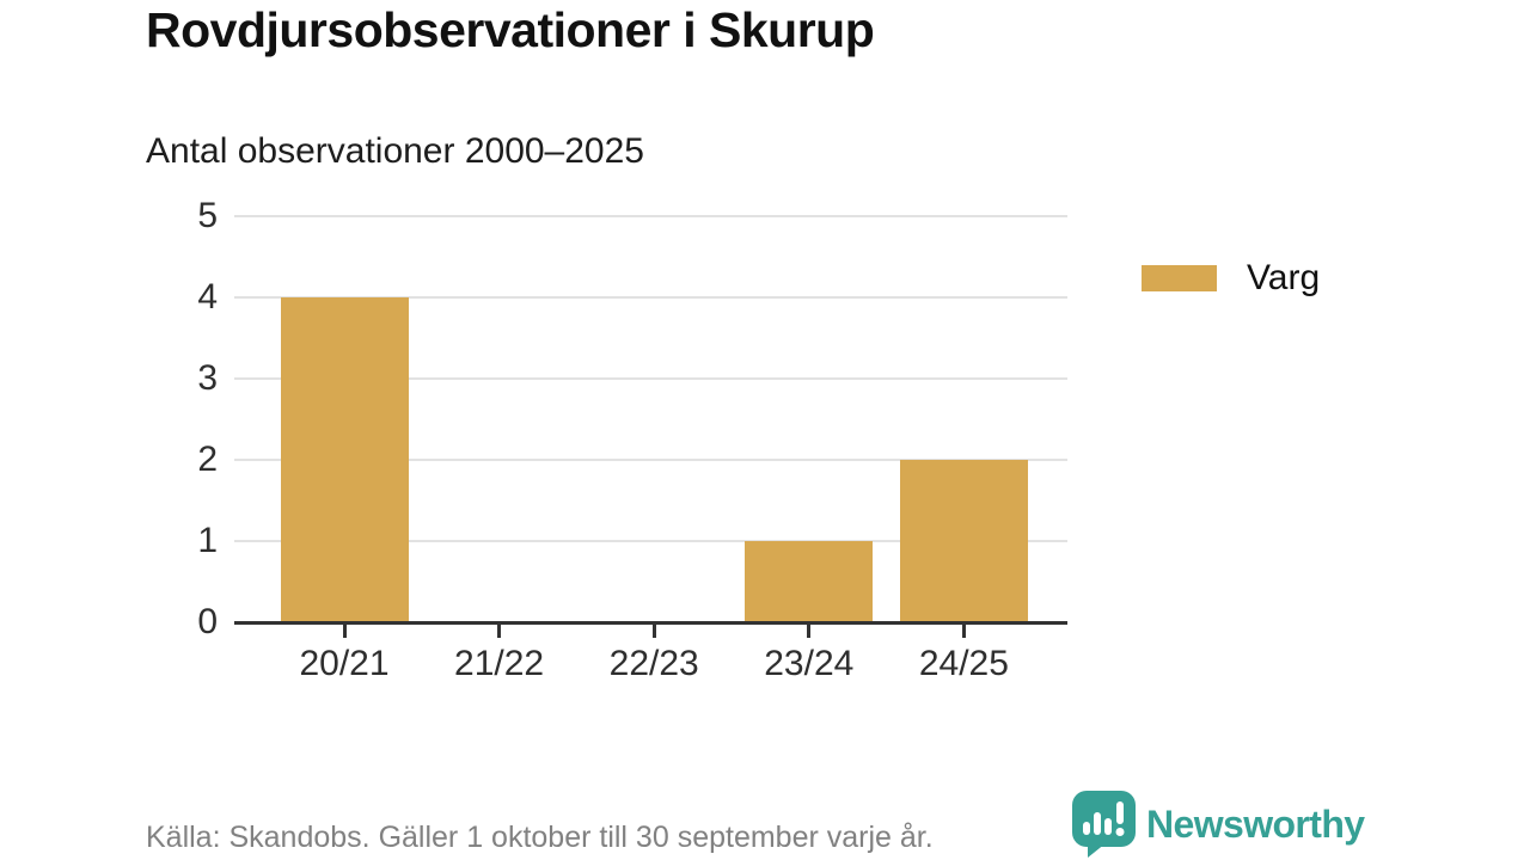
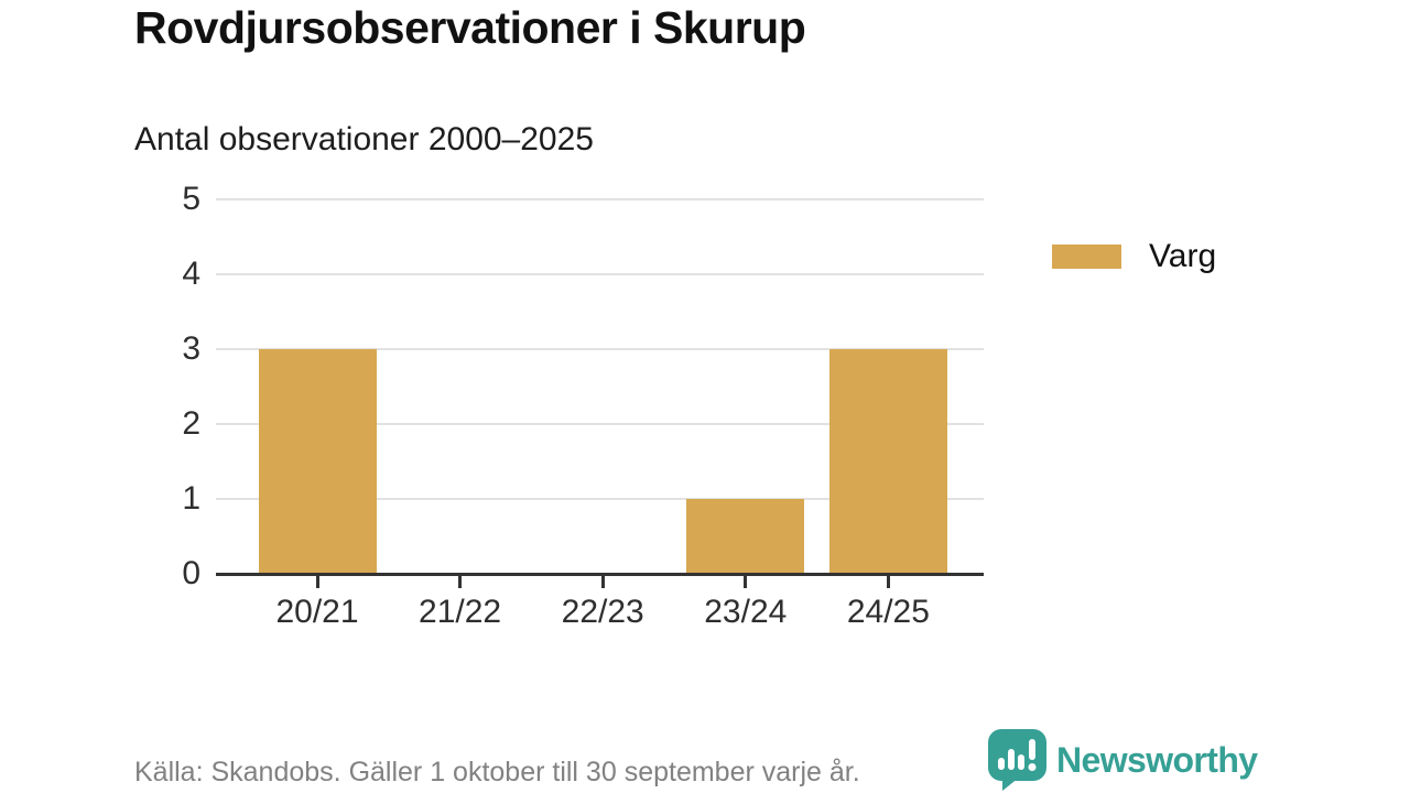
20/21: 4 -> 3
24/25: 2 -> 3
